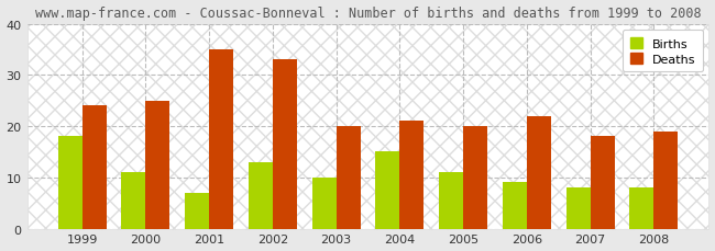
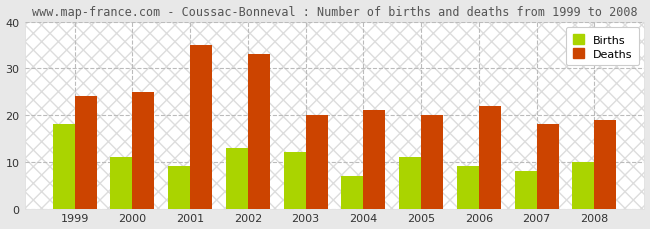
Births/2001: 7 -> 9
Births/2003: 10 -> 12
Births/2004: 15 -> 7
Births/2008: 8 -> 10
